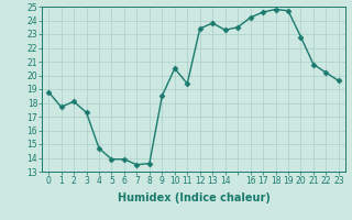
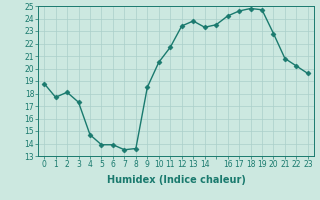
11: 19.4 -> 21.7
